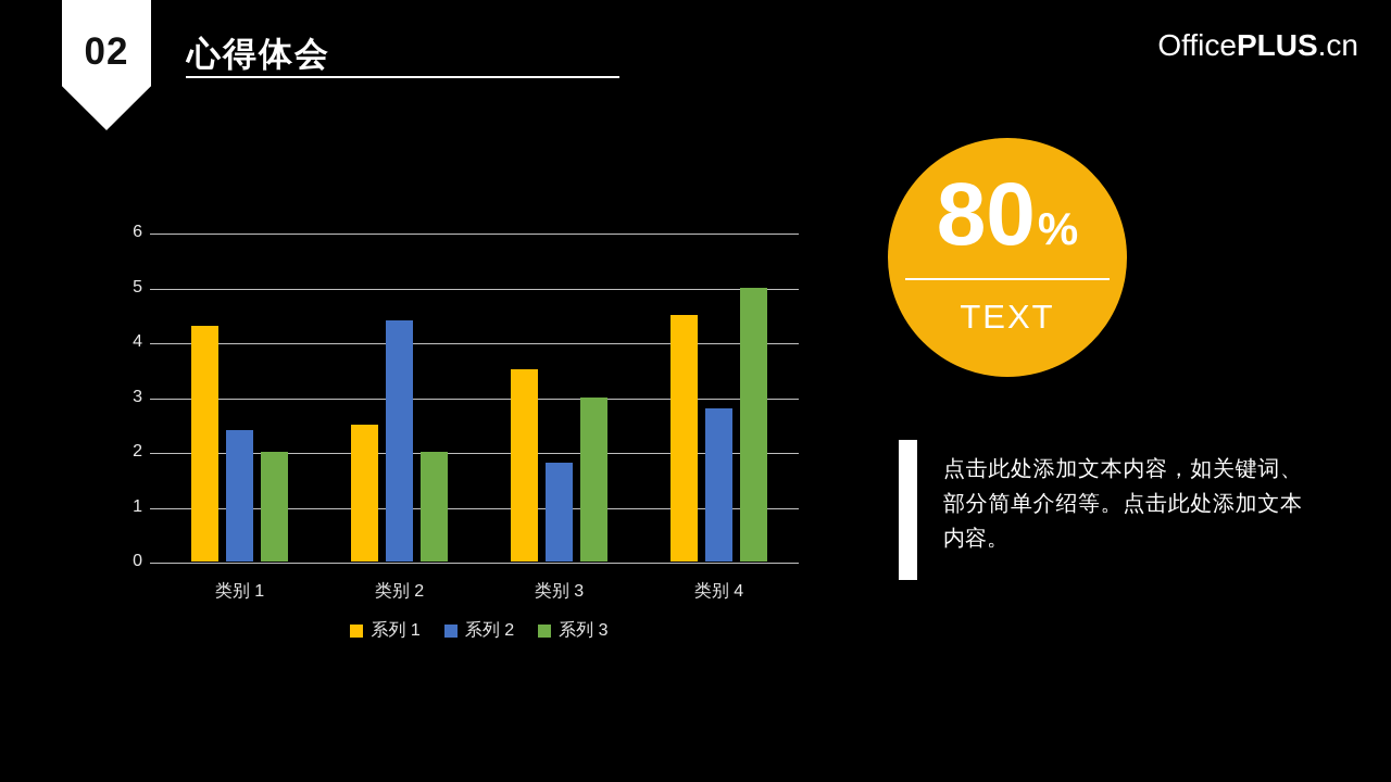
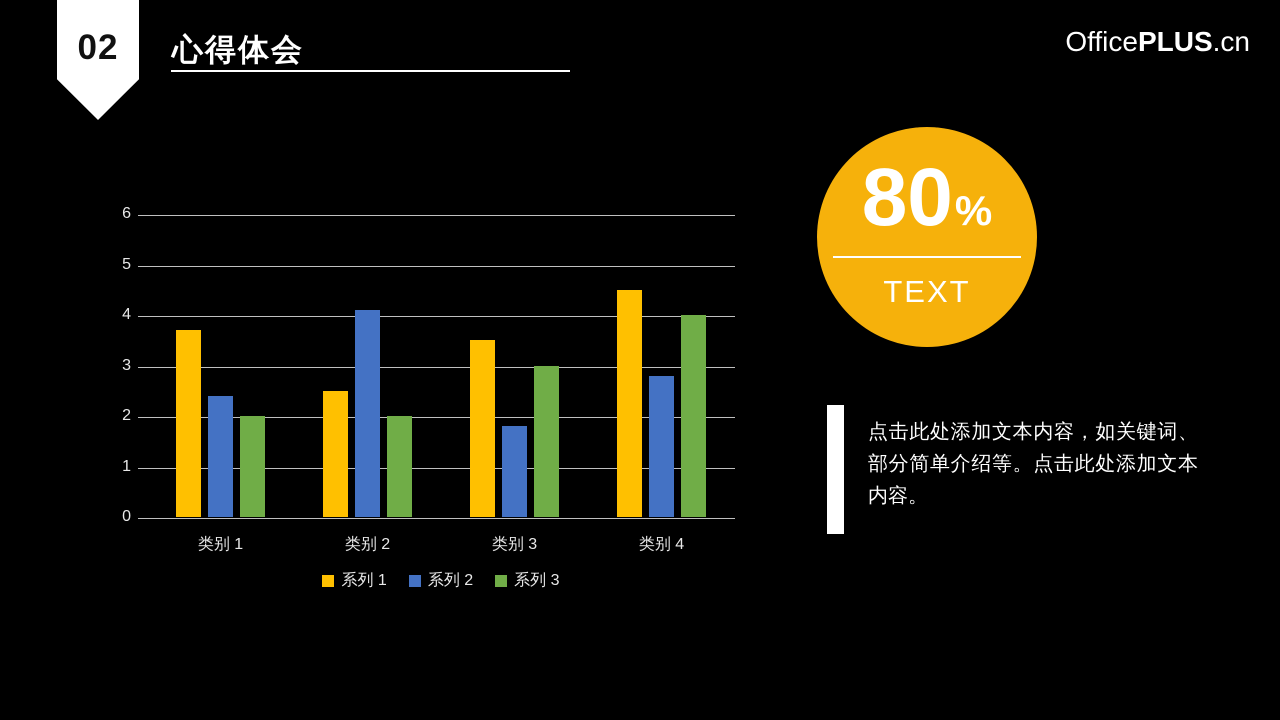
系列 1/类别 1: 4.3 -> 3.7
系列 2/类别 2: 4.4 -> 4.1
系列 3/类别 4: 5 -> 4
